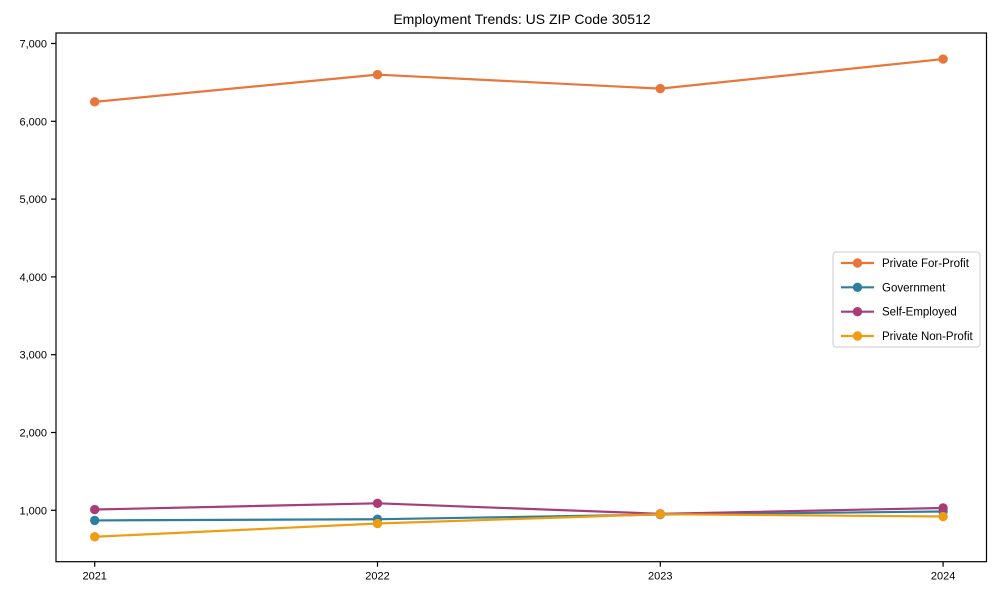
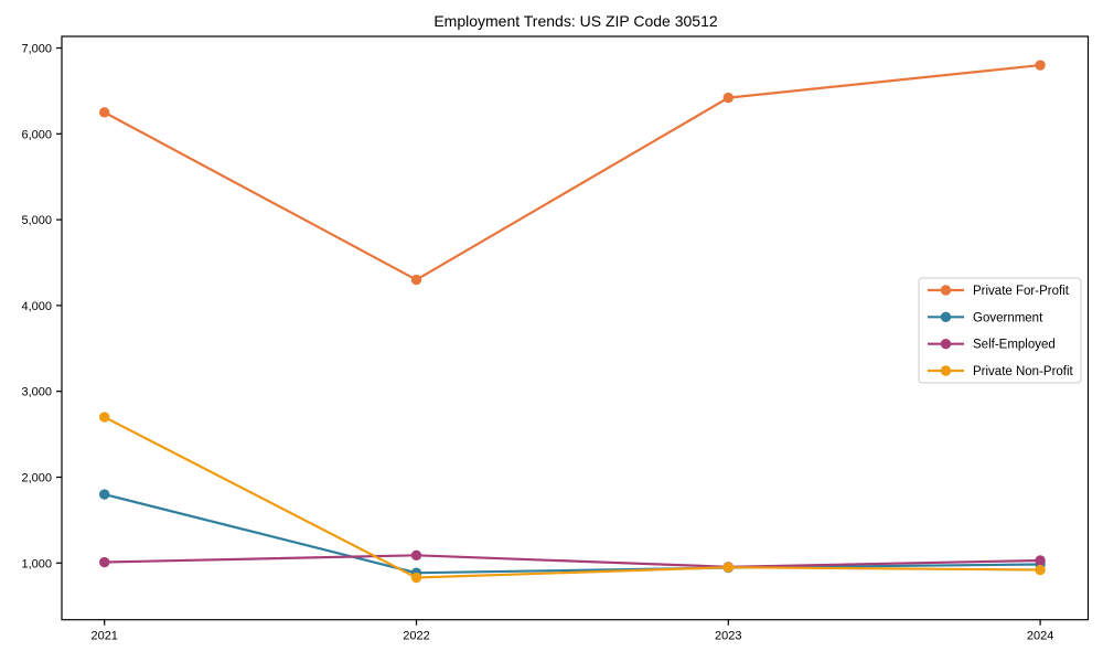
Government/2021: 900 -> 1800
Private Non-Profit/2021: 700 -> 2700
Private For-Profit/2022: 6600 -> 4300
